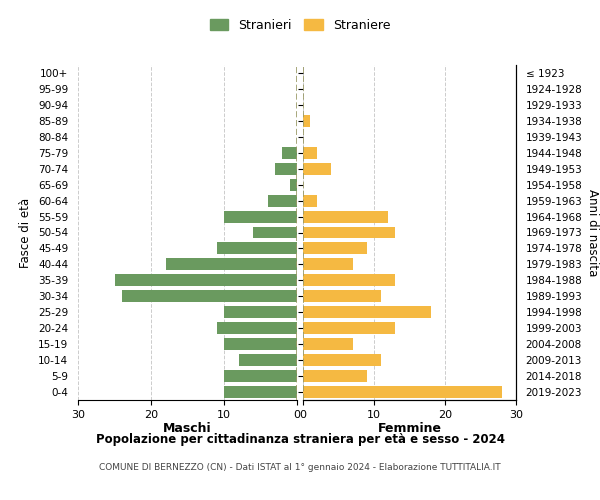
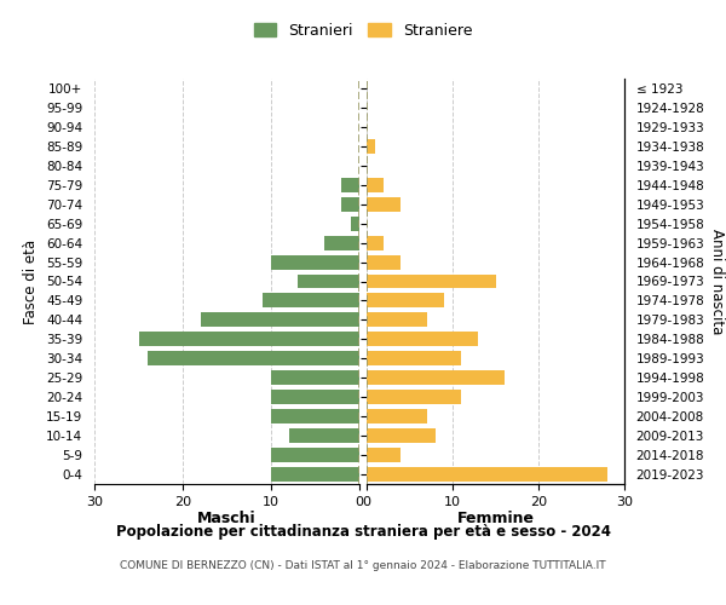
70-74: 3 -> 2
50-54: 6 -> 7
20-24: 11 -> 10
1964-1968: 12 -> 4
1969-1973: 13 -> 15
1994-1998: 18 -> 16
1999-2003: 13 -> 11
2009-2013: 11 -> 8
2014-2018: 9 -> 4
